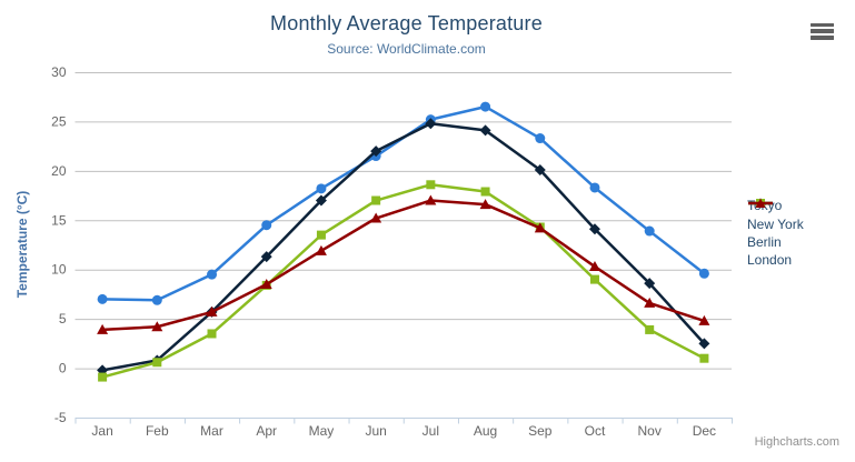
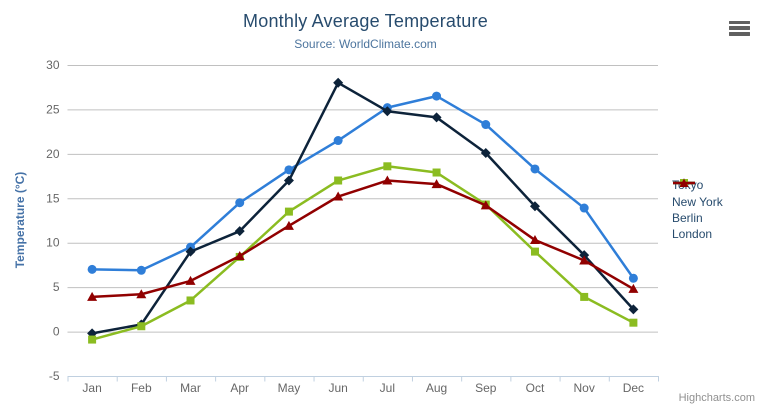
New York/Mar: 6 -> 9
New York/Jun: 22 -> 28
London/Nov: 7 -> 8
Tokyo/Dec: 10 -> 6
